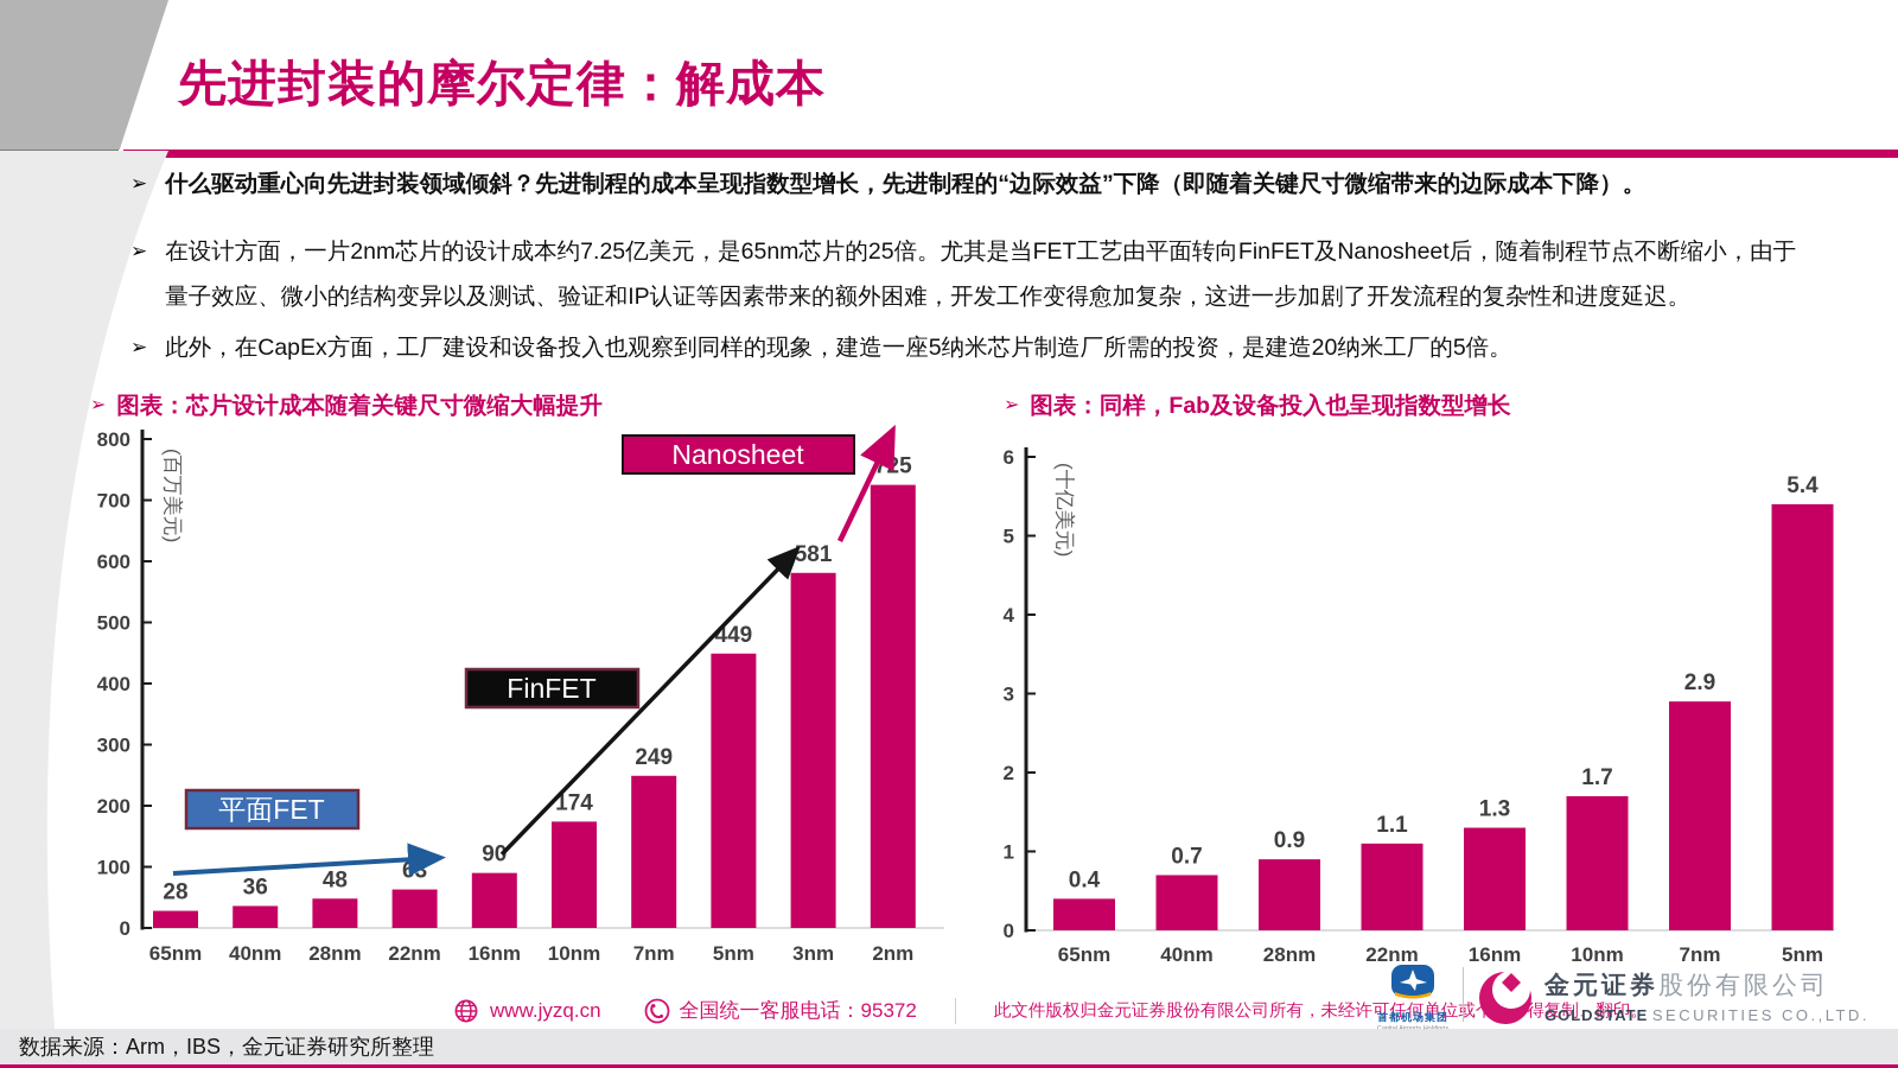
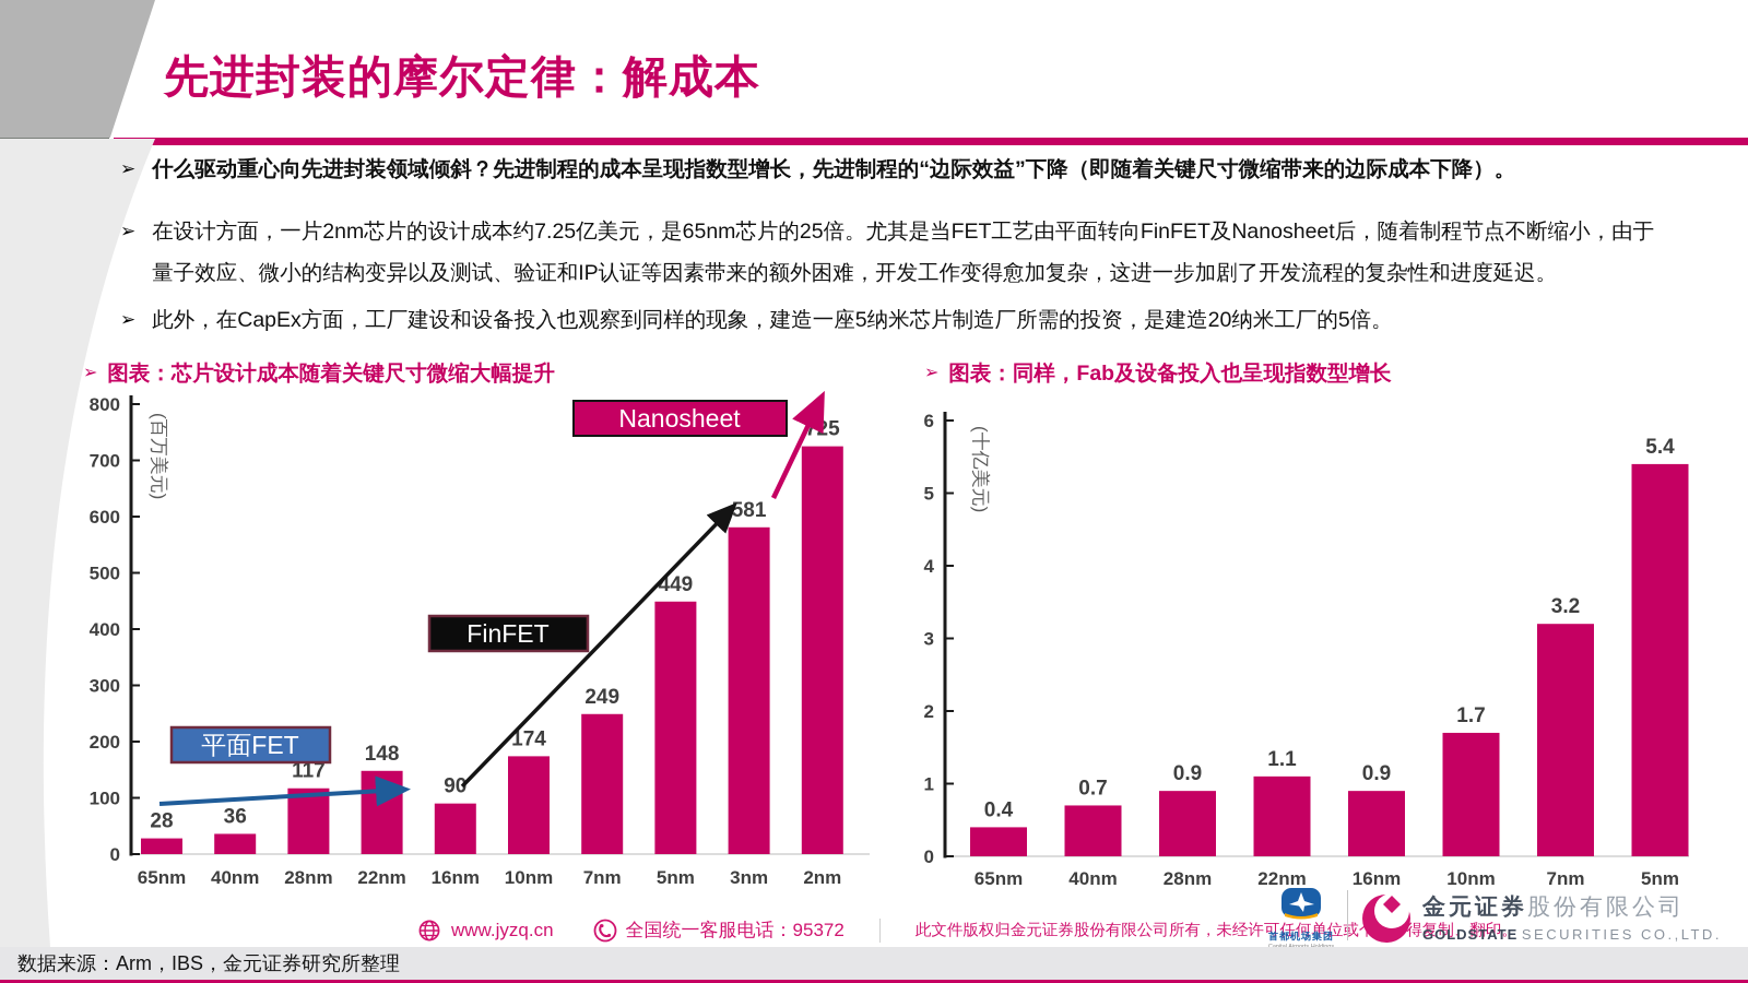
图表：芯片设计成本随着关键尺寸微缩大幅提升/28nm: 48 -> 117
图表：芯片设计成本随着关键尺寸微缩大幅提升/22nm: 63 -> 148
图表：同样，Fab及设备投入也呈现指数型增长/16nm: 1.3 -> 0.9
图表：同样，Fab及设备投入也呈现指数型增长/7nm: 2.9 -> 3.2
